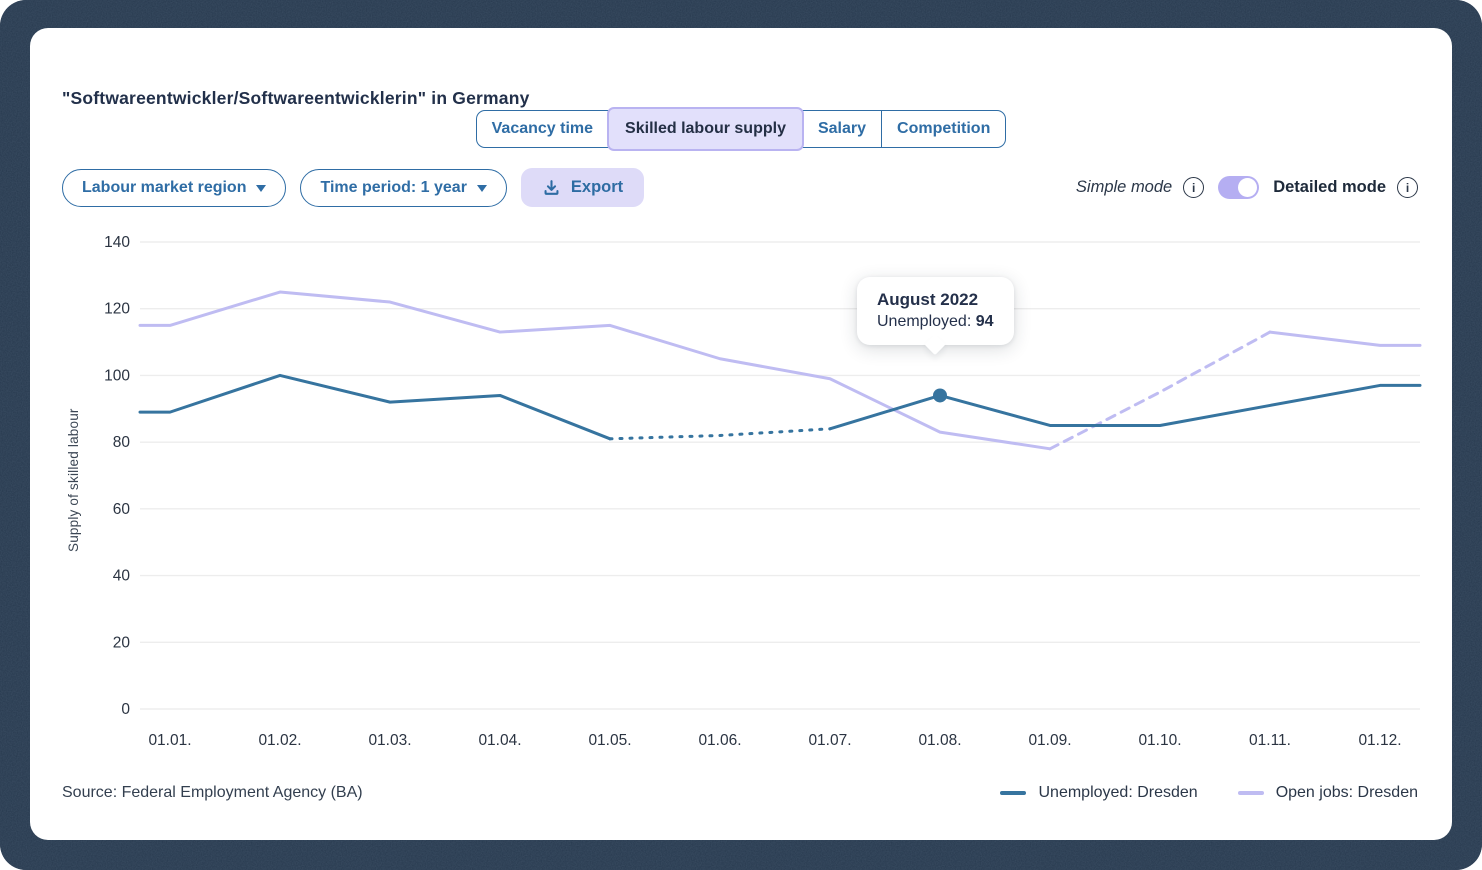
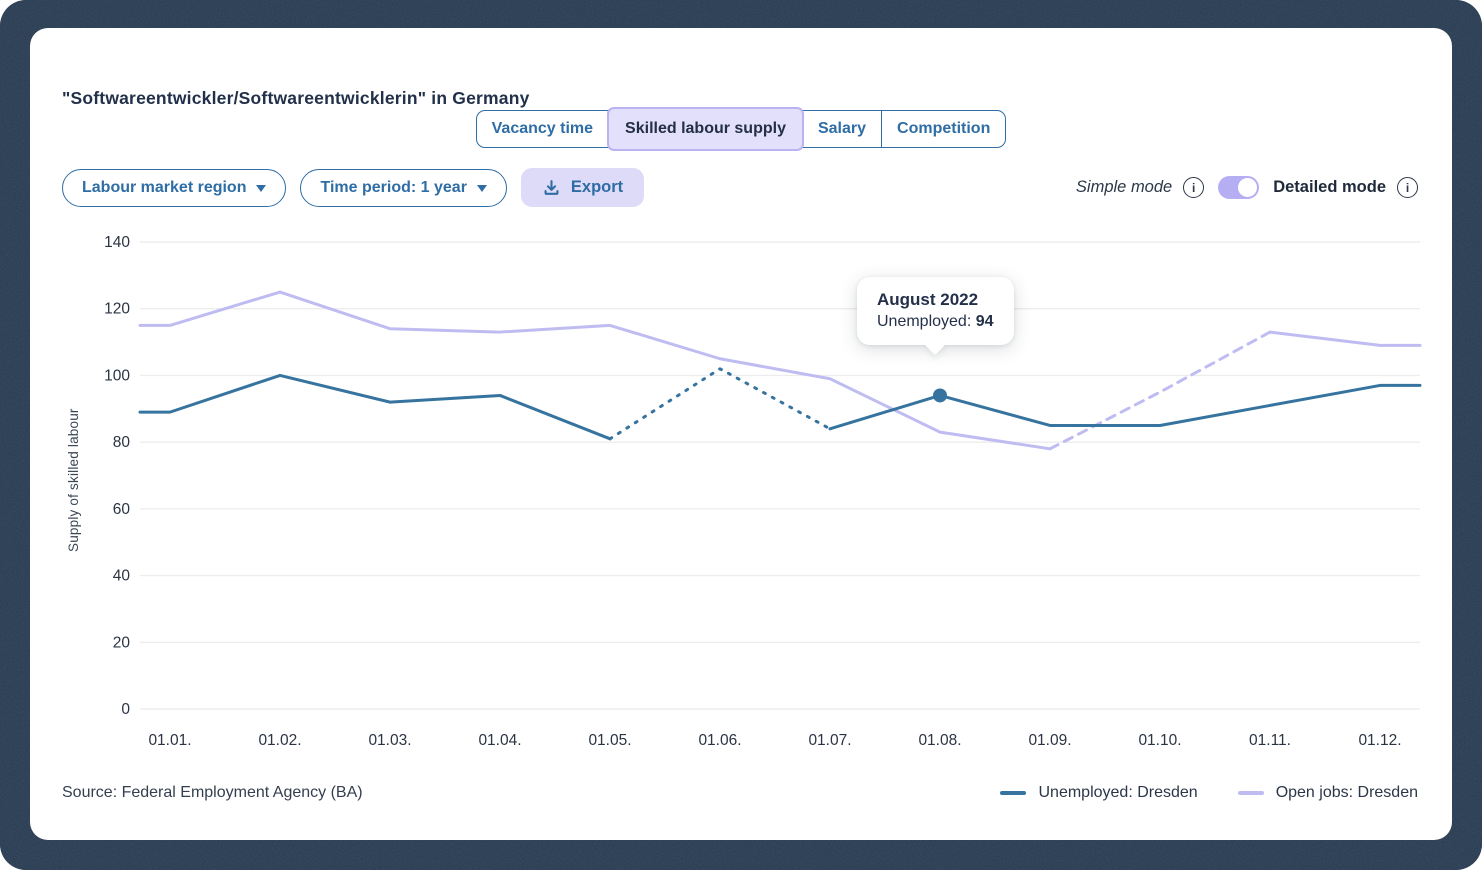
Open jobs: Dresden/01.03.: 122 -> 114
Unemployed: Dresden/01.06.: 82 -> 102
